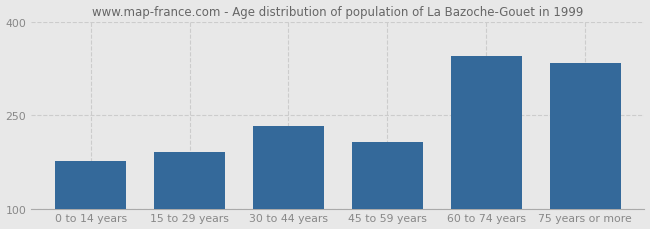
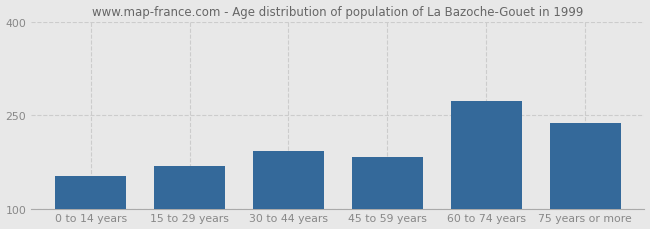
0 to 14 years: 176 -> 152
15 to 29 years: 190 -> 168
30 to 44 years: 232 -> 192
45 to 59 years: 206 -> 182
60 to 74 years: 344 -> 272
75 years or more: 334 -> 238
